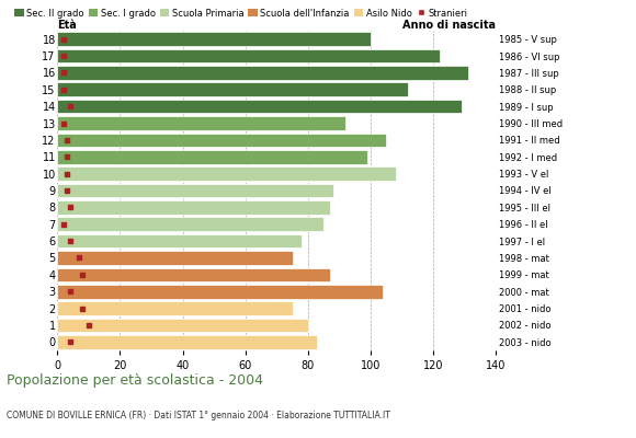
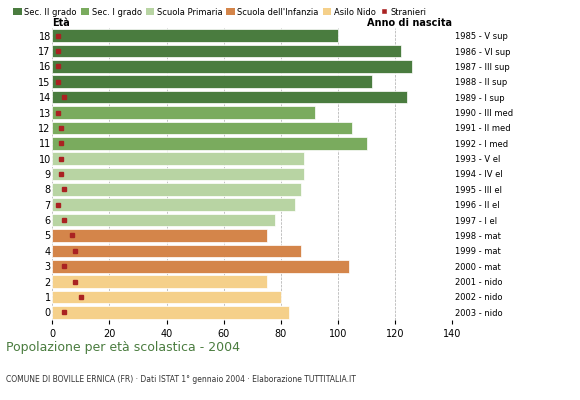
16: 131 -> 126
14: 129 -> 124
11: 99 -> 110
10: 108 -> 88
